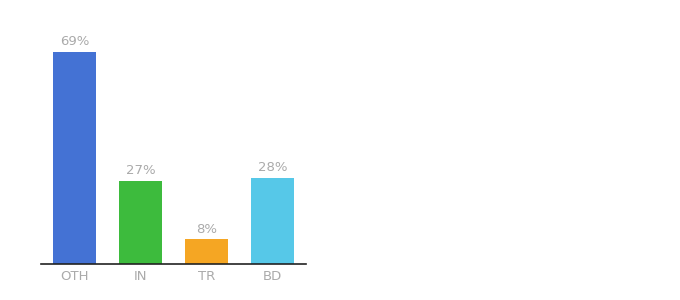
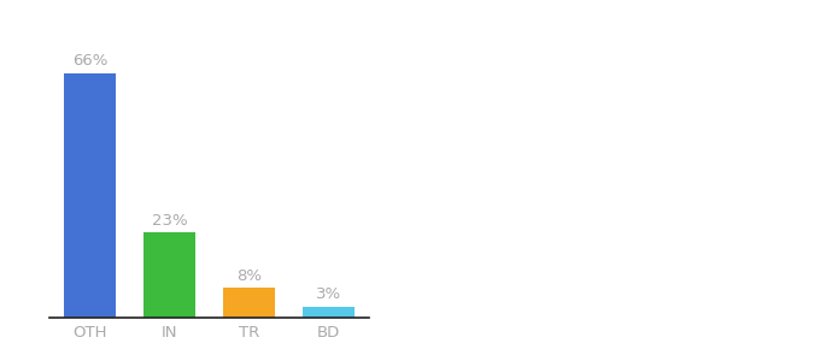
OTH: 69% -> 66%
IN: 27% -> 23%
BD: 28% -> 3%
